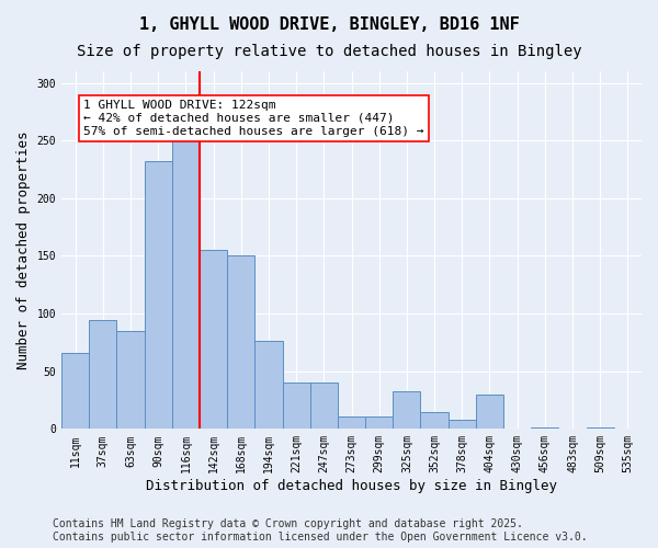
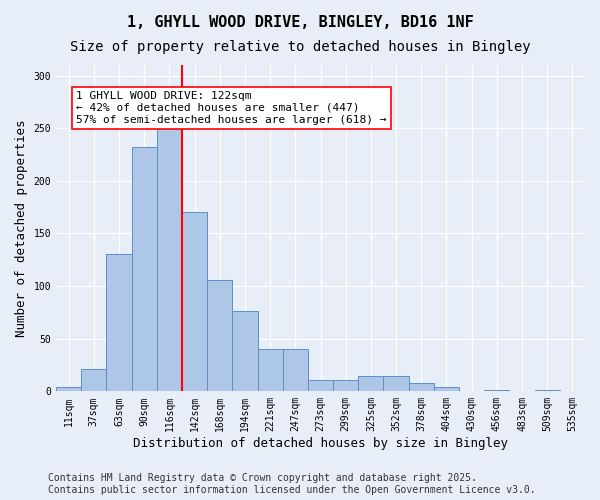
11sqm: 66 -> 4
37sqm: 94 -> 21
63sqm: 85 -> 130
142sqm: 155 -> 170
168sqm: 150 -> 106
325sqm: 33 -> 15
404sqm: 30 -> 4
